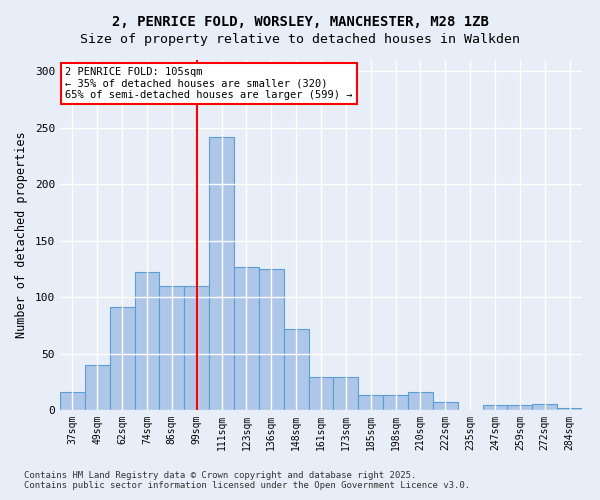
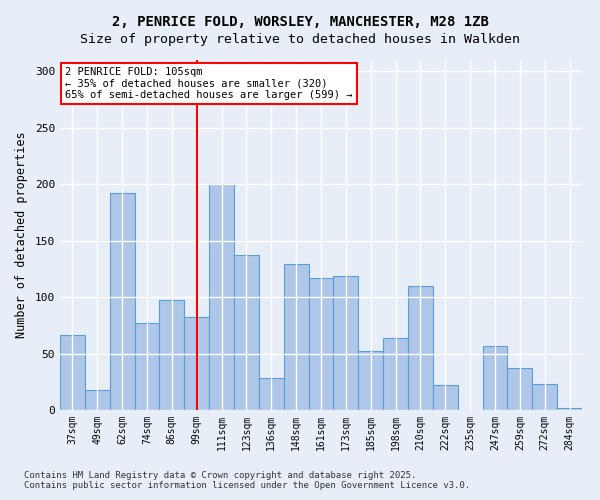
37sqm: 16 -> 66
49sqm: 40 -> 18
62sqm: 91 -> 192
74sqm: 122 -> 77
86sqm: 110 -> 97
99sqm: 110 -> 82
111sqm: 242 -> 200
123sqm: 127 -> 137
136sqm: 125 -> 28
148sqm: 72 -> 129
161sqm: 29 -> 117
173sqm: 29 -> 119
185sqm: 13 -> 52
198sqm: 13 -> 64
210sqm: 16 -> 110
222sqm: 7 -> 22
247sqm: 4 -> 57
259sqm: 4 -> 37
272sqm: 5 -> 23
